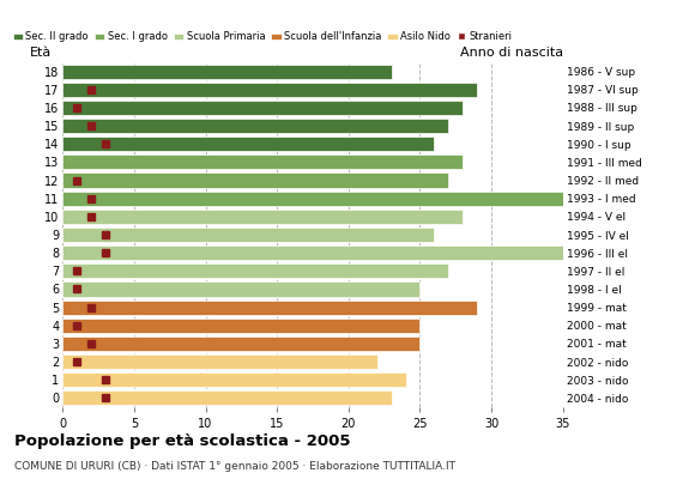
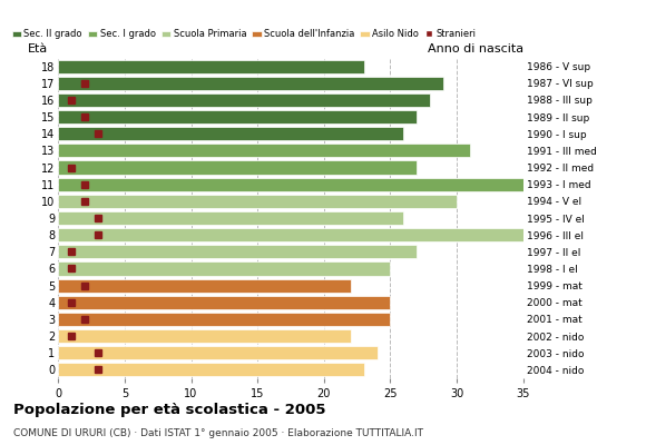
13: 28 -> 31
10: 28 -> 30
5: 29 -> 22
